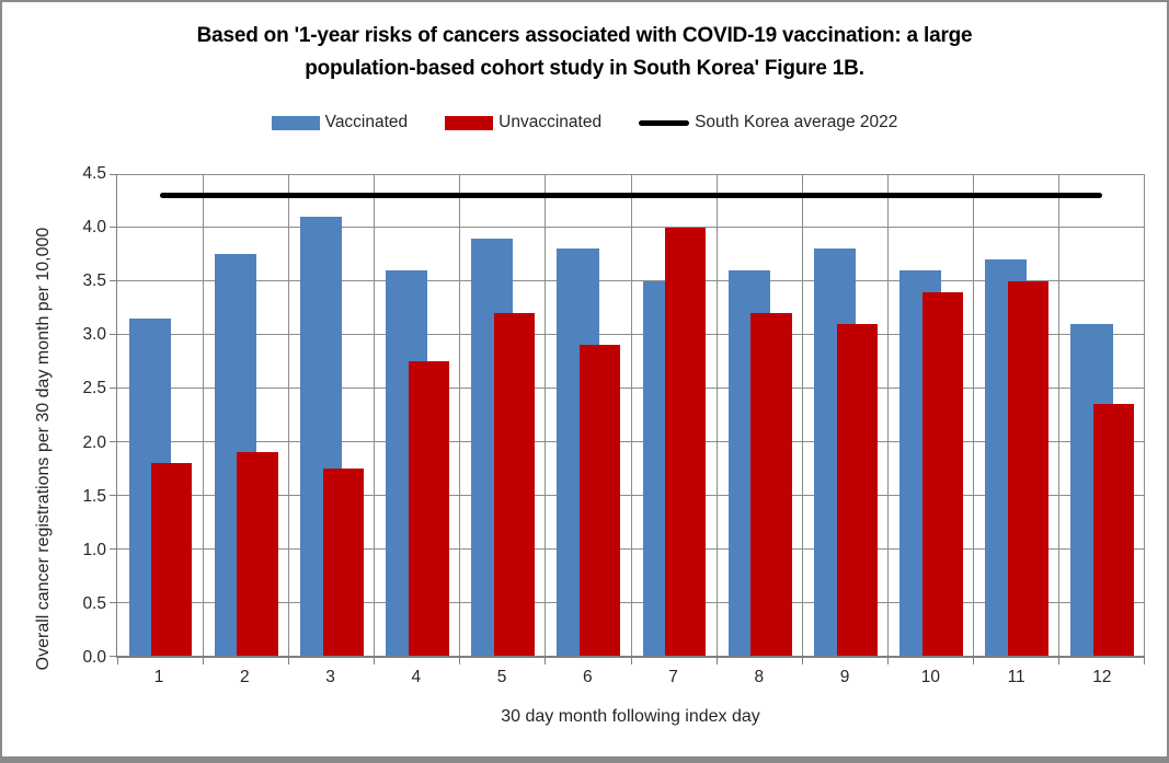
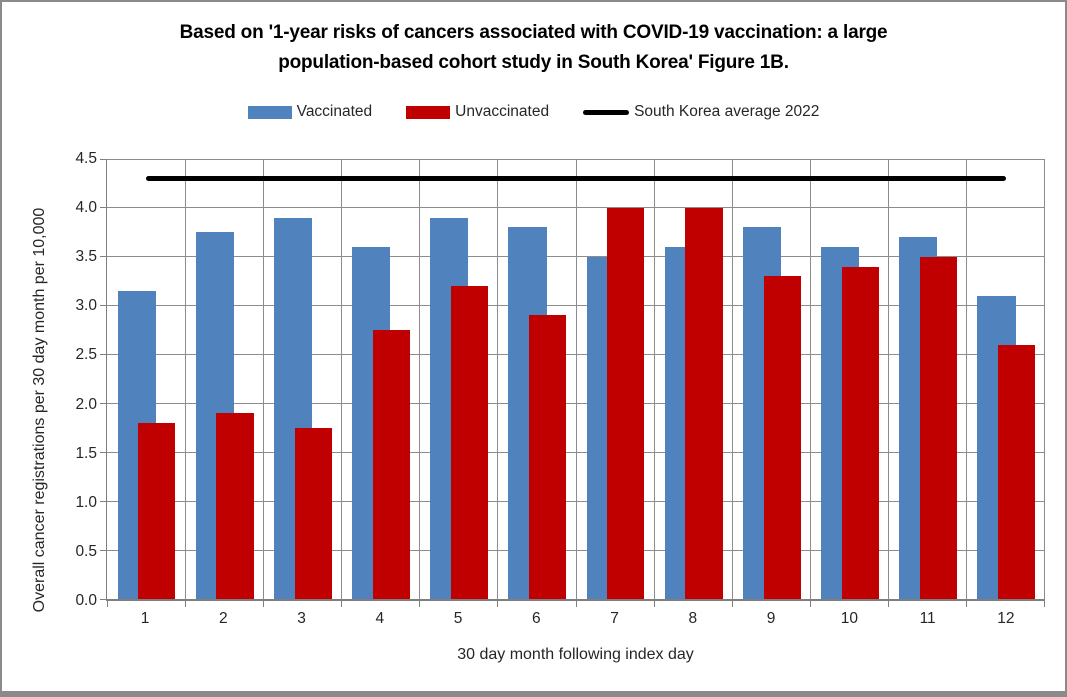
Vaccinated/3: 4.1 -> 3.9
Unvaccinated/8: 3.2 -> 4.0
Unvaccinated/9: 3.1 -> 3.3
Unvaccinated/12: 2.4 -> 2.6
